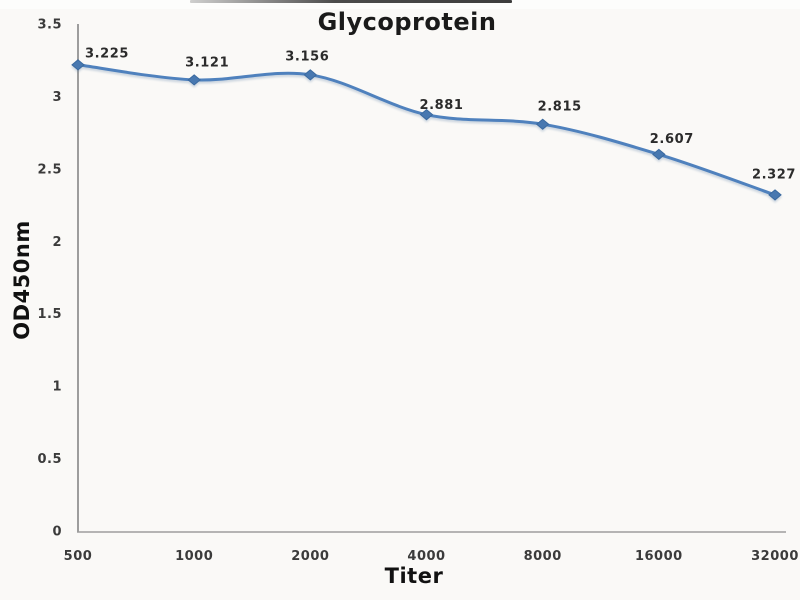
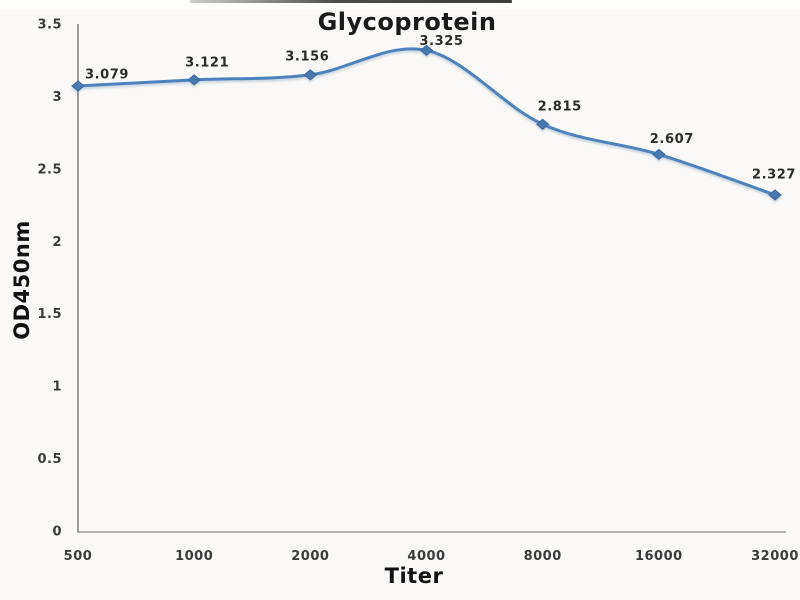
500: 3.225 -> 3.079
4000: 2.881 -> 3.325
